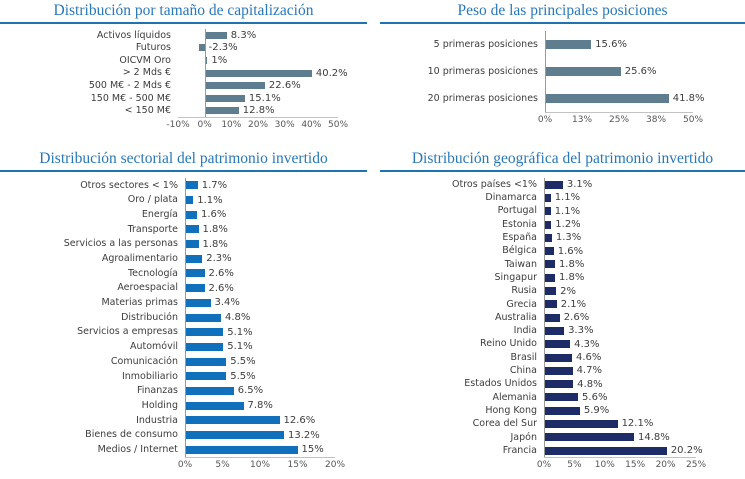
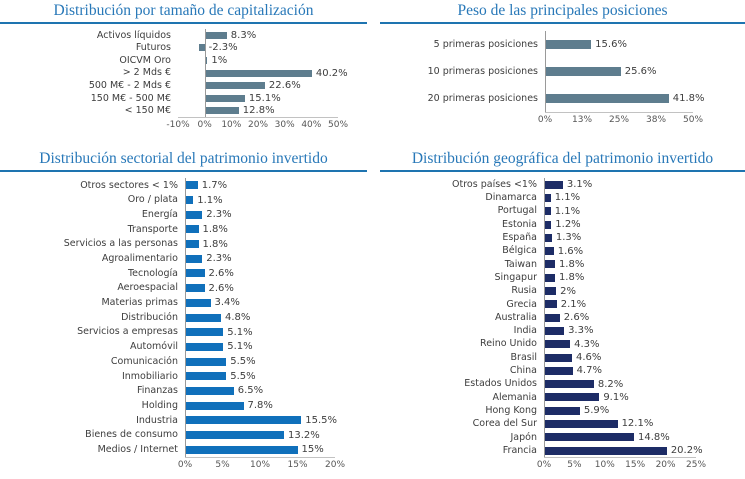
Distribución sectorial del patrimonio invertido/Energía: 1.6% -> 2.3%
Distribución sectorial del patrimonio invertido/Industria: 12.6% -> 15.5%
Distribución geográfica del patrimonio invertido/Estados Unidos: 4.8% -> 8.2%
Distribución geográfica del patrimonio invertido/Alemania: 5.6% -> 9.1%
